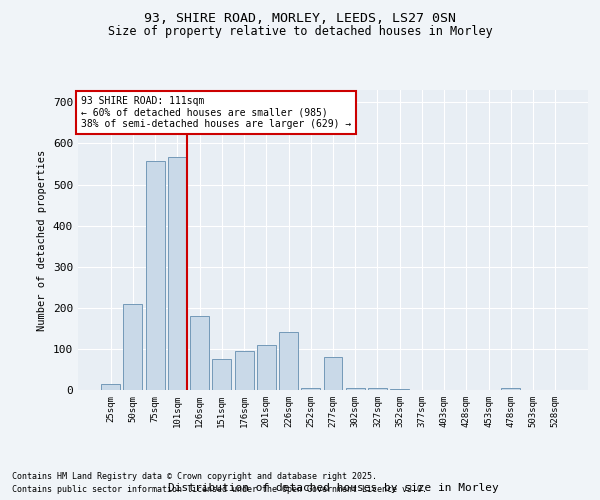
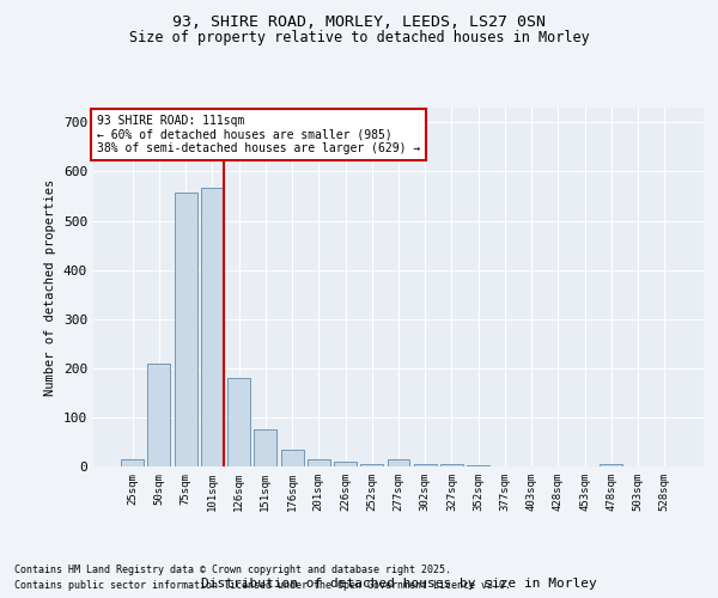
176sqm: 95 -> 35
201sqm: 110 -> 14
226sqm: 140 -> 9
277sqm: 80 -> 14
